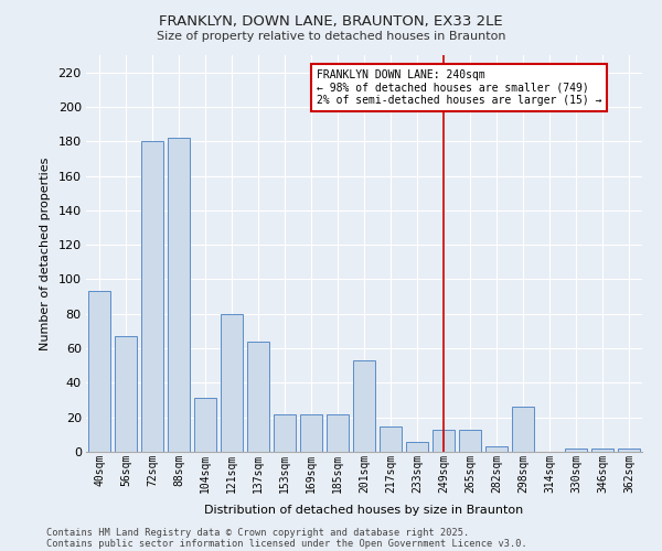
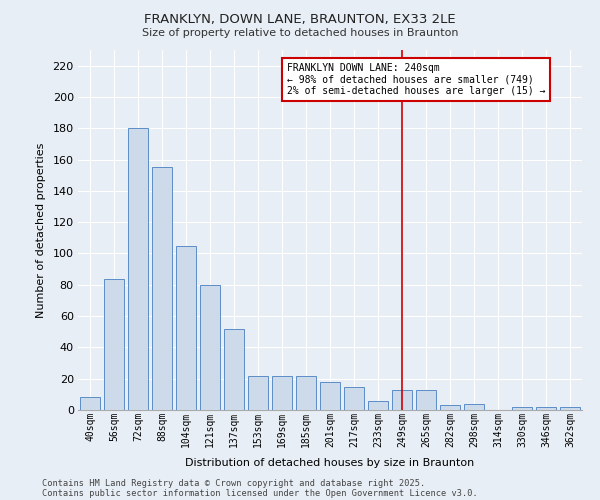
40sqm: 93 -> 8
56sqm: 67 -> 84
88sqm: 182 -> 155
104sqm: 31 -> 105
137sqm: 64 -> 52
201sqm: 53 -> 18
298sqm: 26 -> 4
